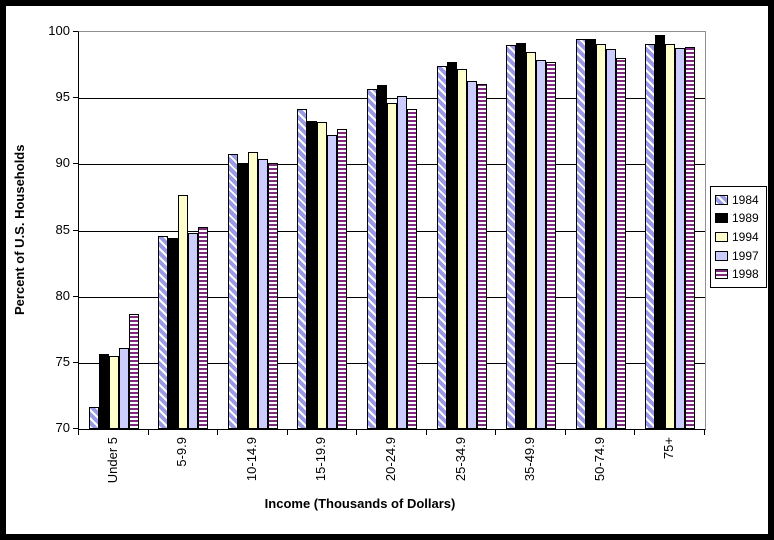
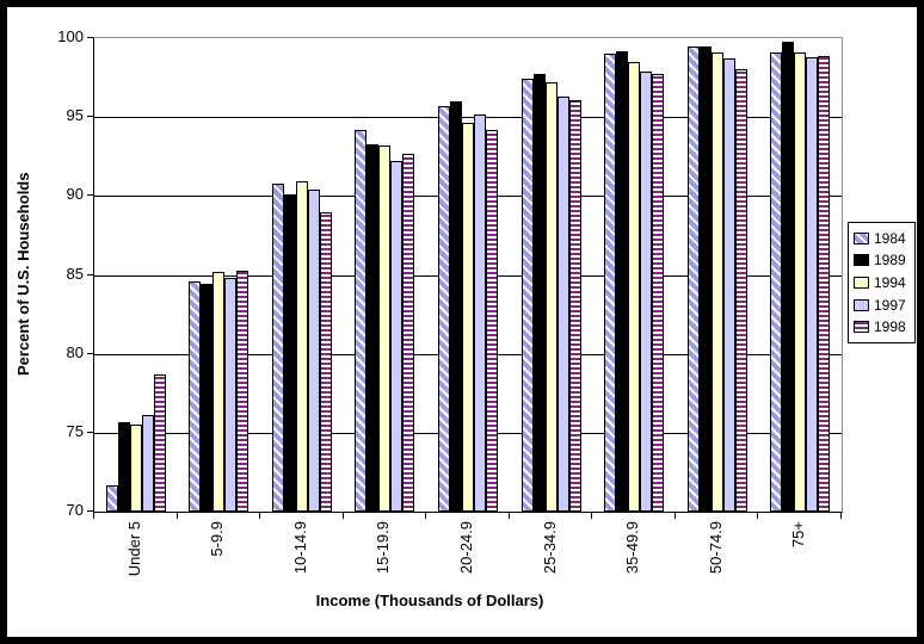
1994/5-9.9: 87.7 -> 85.2
1998/10-14.9: 90.1 -> 89.0
